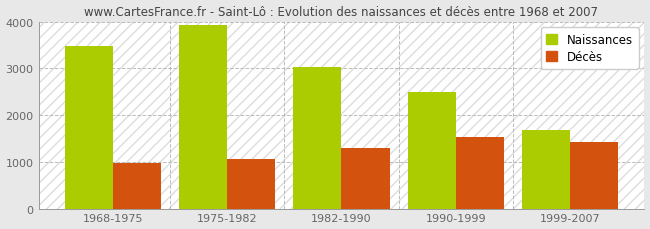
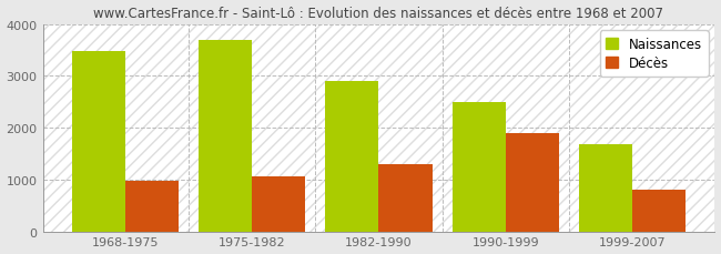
Naissances/1975-1982: 3920 -> 3700
Naissances/1982-1990: 3020 -> 2900
Décès/1990-1999: 1530 -> 1900
Décès/1999-2007: 1420 -> 800
